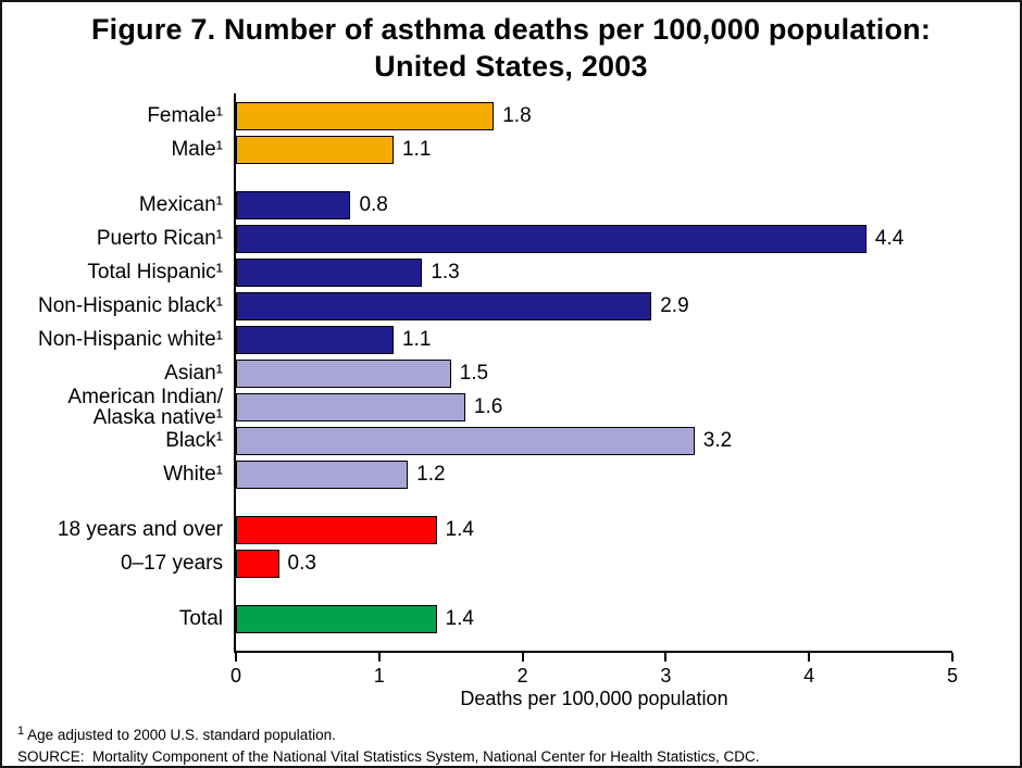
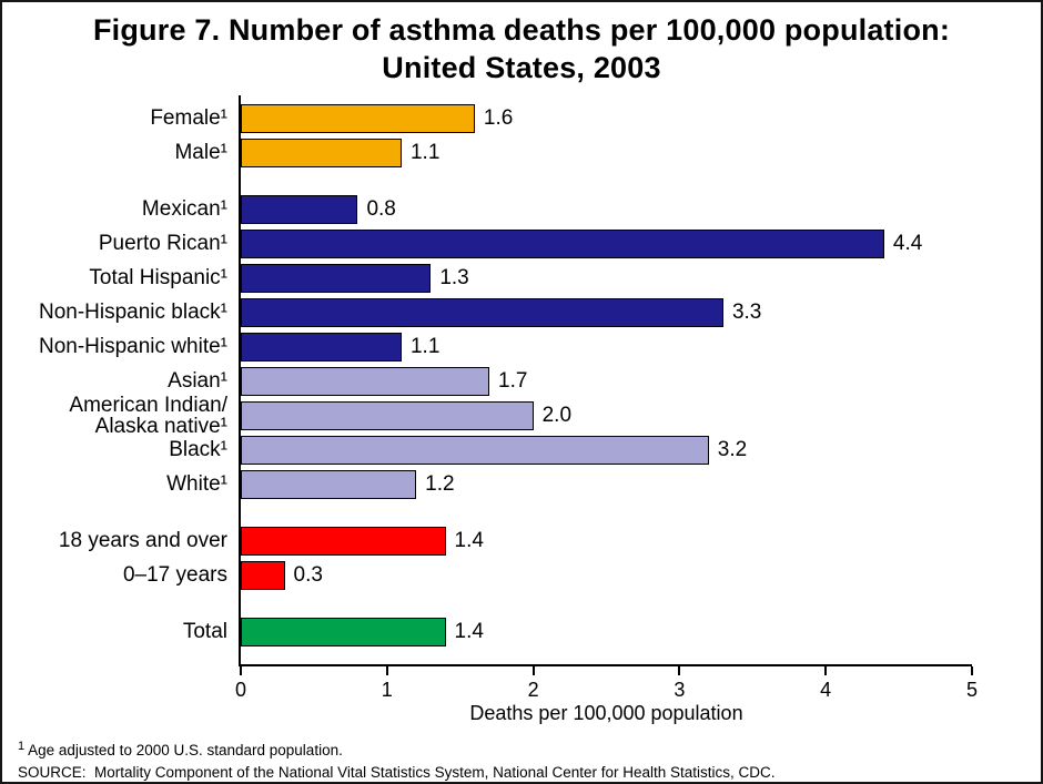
Female¹: 1.8 -> 1.6
Non-Hispanic black¹: 2.9 -> 3.3
Asian¹: 1.5 -> 1.7
American Indian/ Alaska native¹: 1.6 -> 2.0
